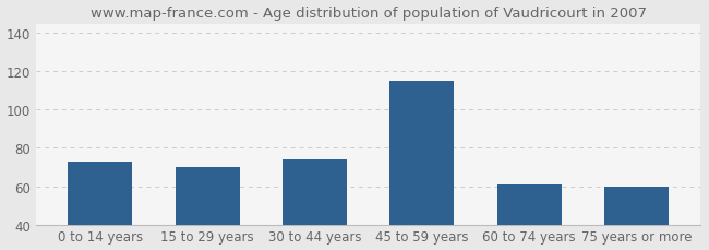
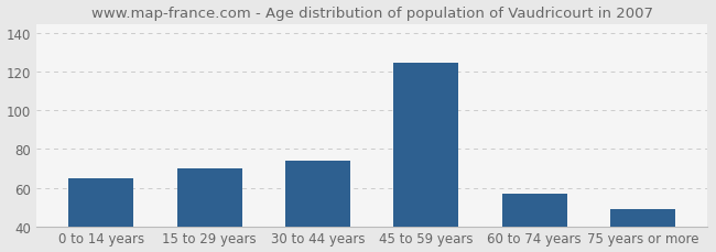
0 to 14 years: 73 -> 65
45 to 59 years: 115 -> 125
60 to 74 years: 61 -> 57
75 years or more: 60 -> 49
